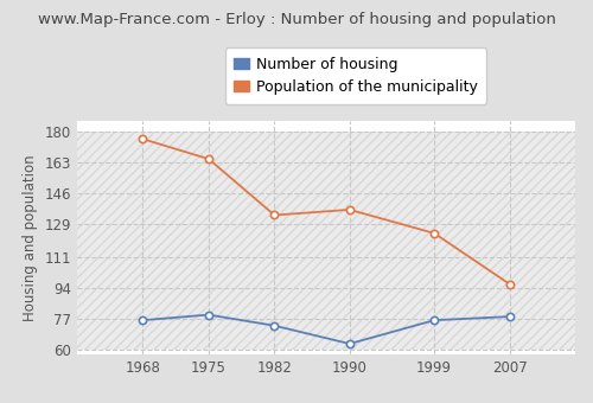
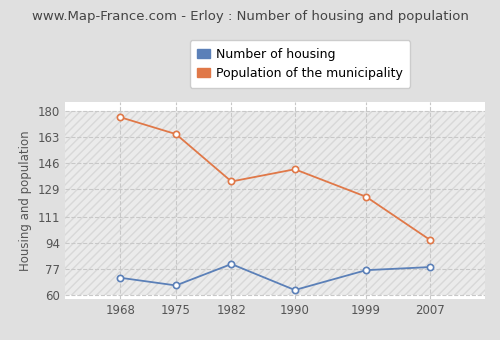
Number of housing/1968: 76 -> 71
Number of housing/1975: 79 -> 66
Number of housing/1982: 73 -> 80
Population of the municipality/1990: 137 -> 142
